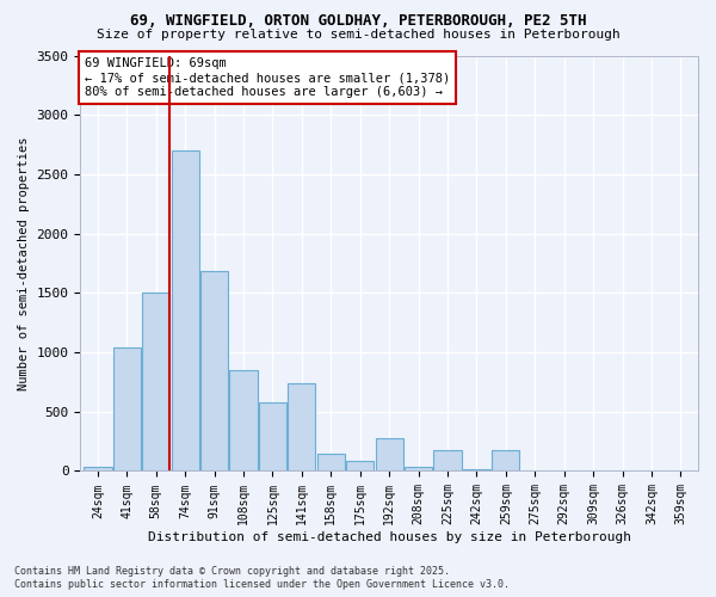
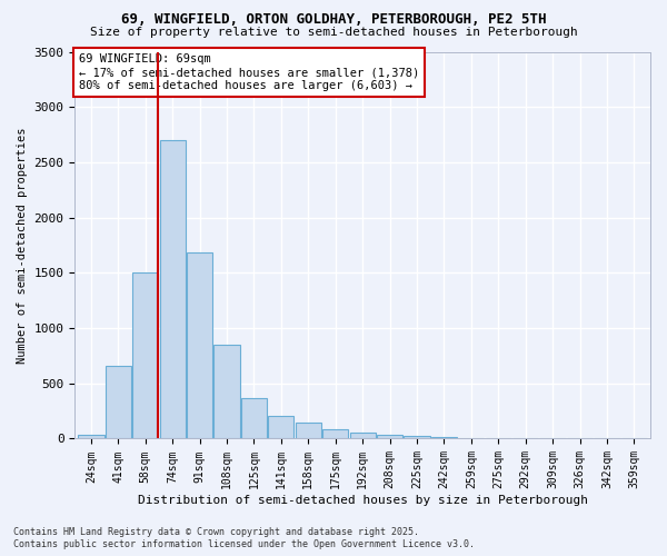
41sqm: 1040 -> 660
125sqm: 580 -> 370
141sqm: 740 -> 210
192sqm: 280 -> 60
225sqm: 180 -> 20
259sqm: 180 -> 0
